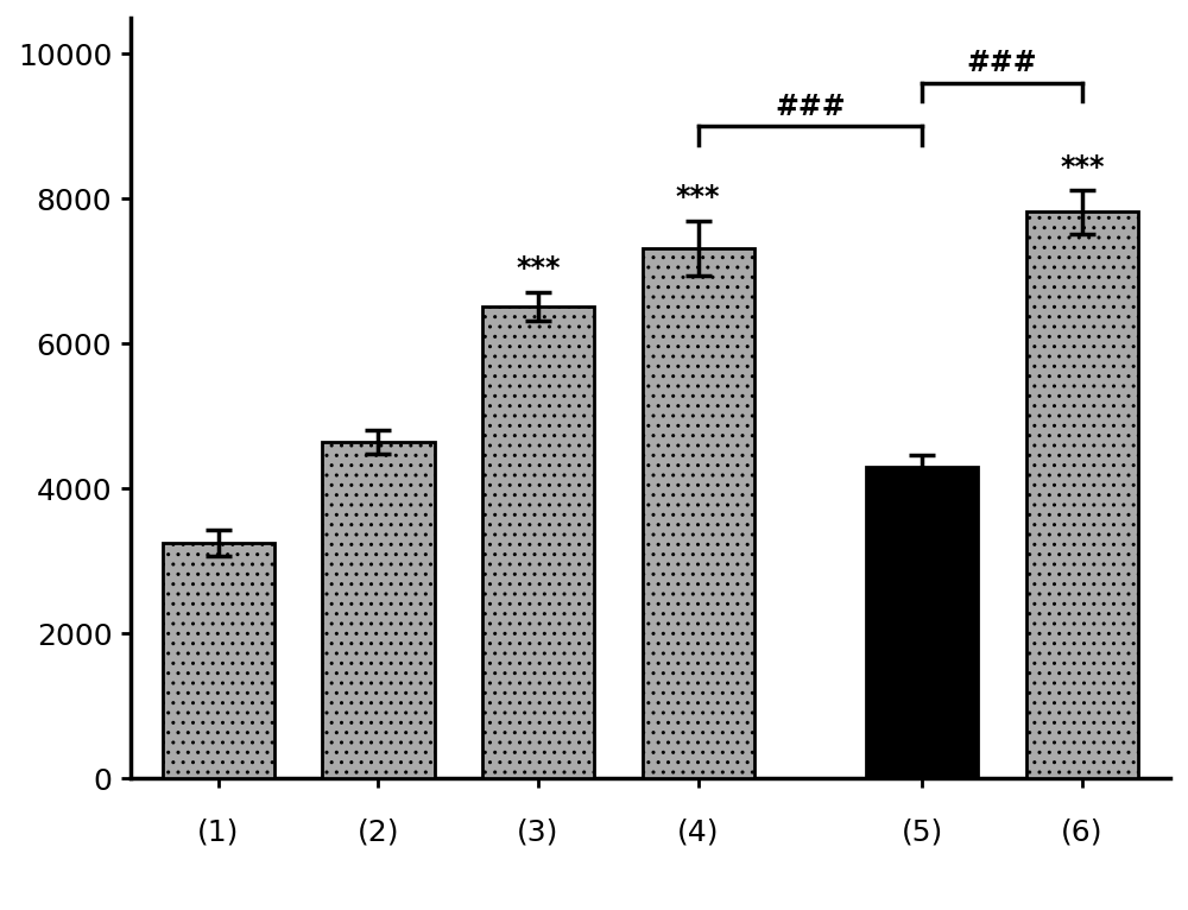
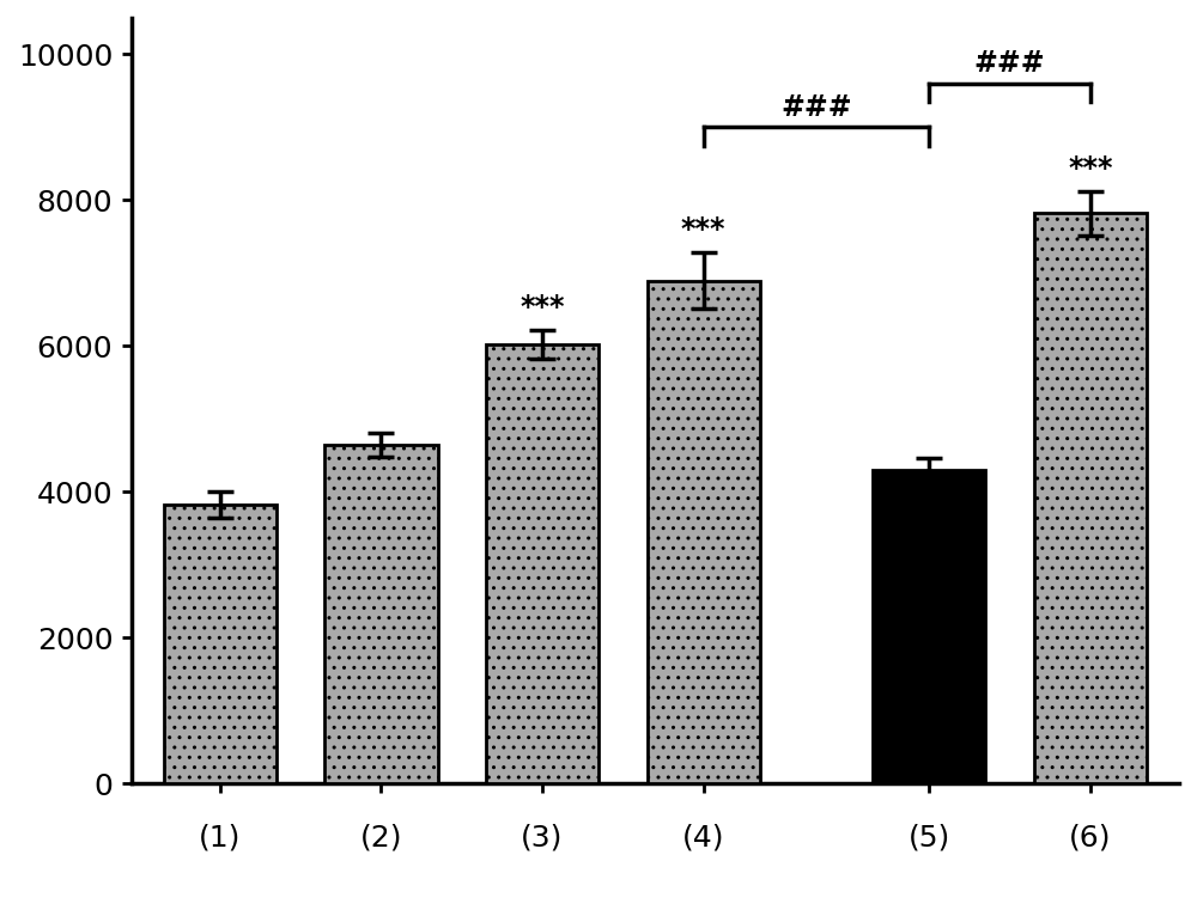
(1): 3260 -> 3820
(3): 6520 -> 6020
(4): 7320 -> 6900
